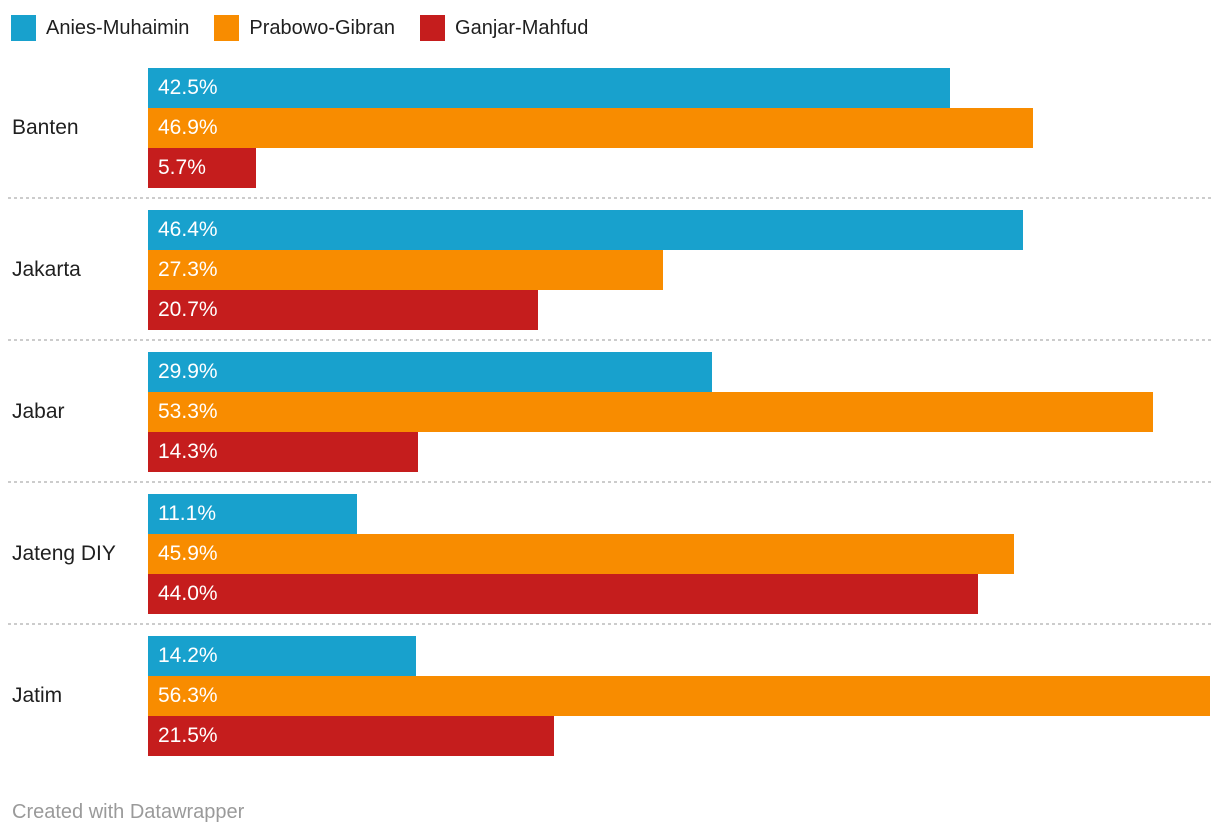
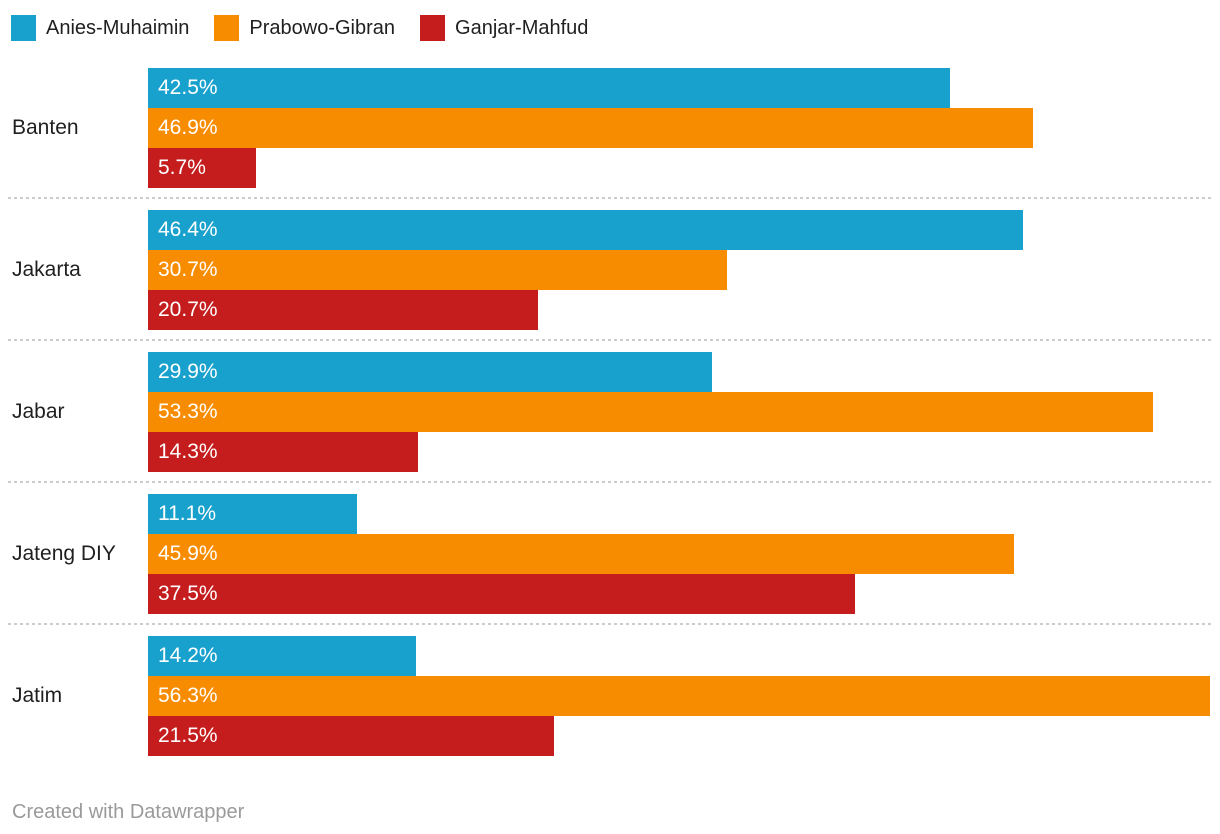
Prabowo-Gibran/Jakarta: 27.3% -> 30.7%
Ganjar-Mahfud/Jateng DIY: 44.0% -> 37.5%
